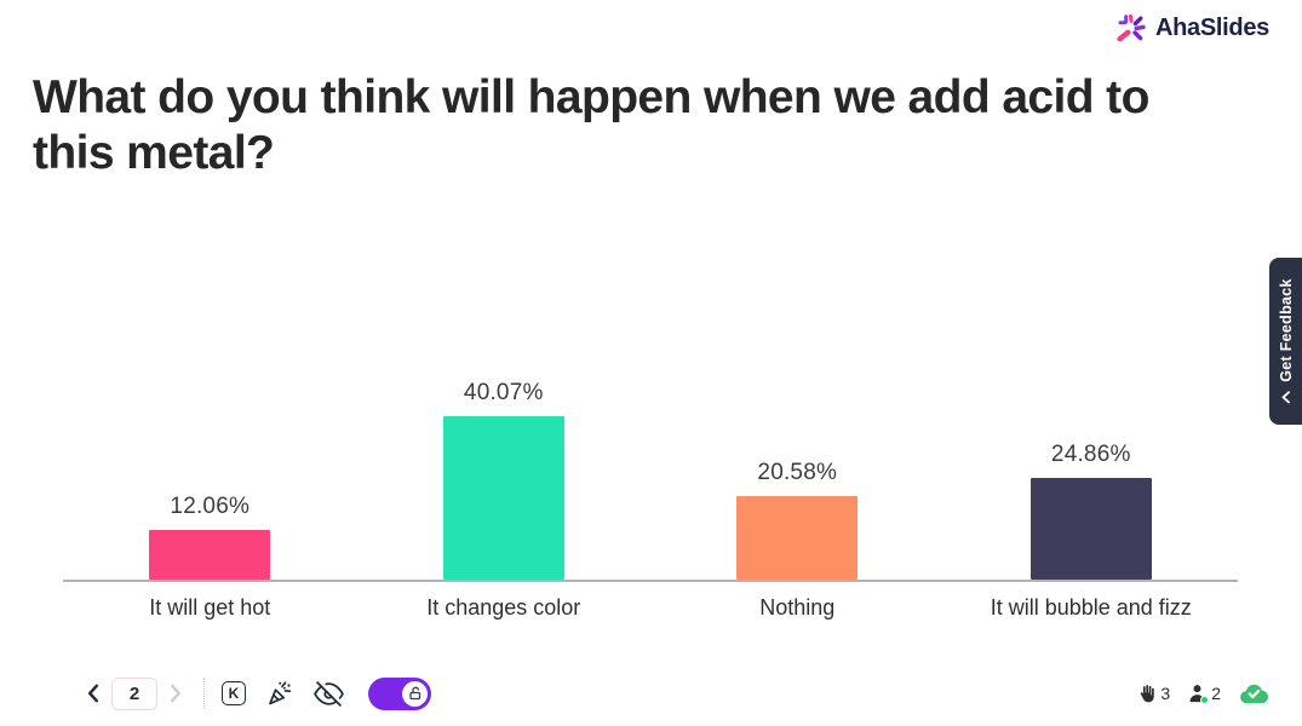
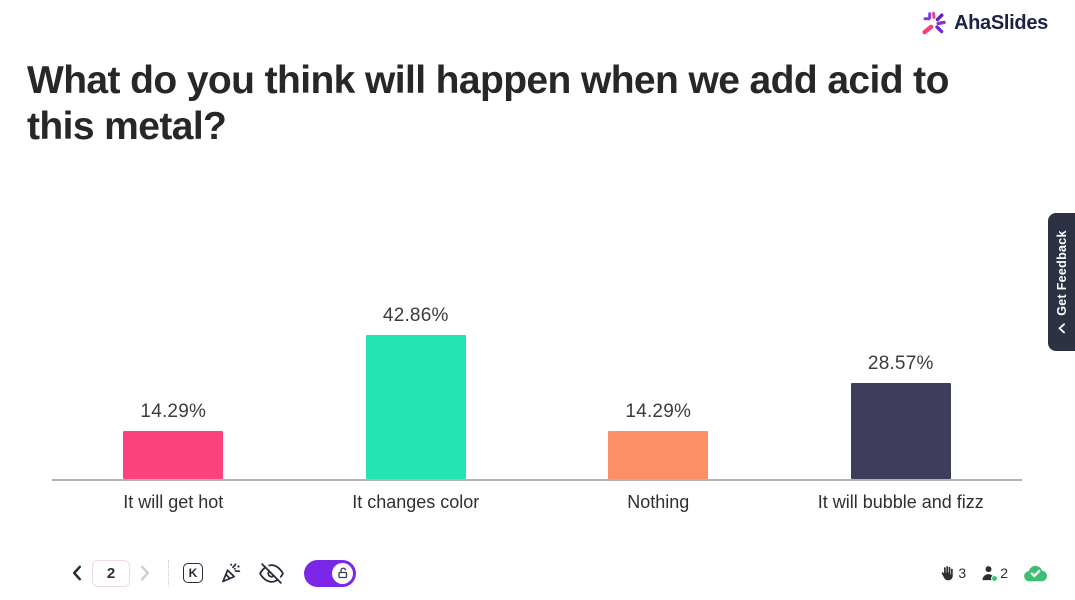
It will get hot: 12.06% -> 14.29%
It changes color: 40.07% -> 42.86%
Nothing: 20.58% -> 14.29%
It will bubble and fizz: 24.86% -> 28.57%
